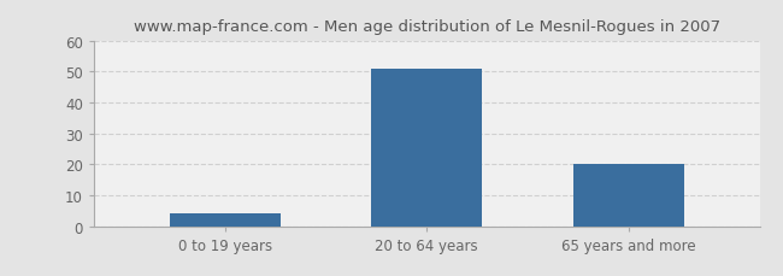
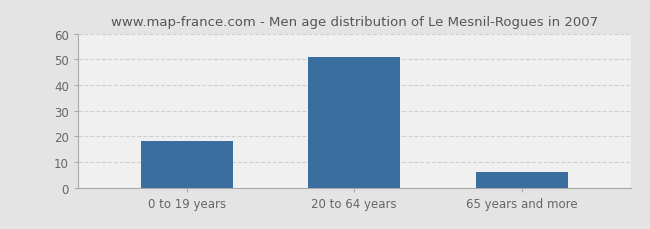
0 to 19 years: 4 -> 18
65 years and more: 20 -> 6
